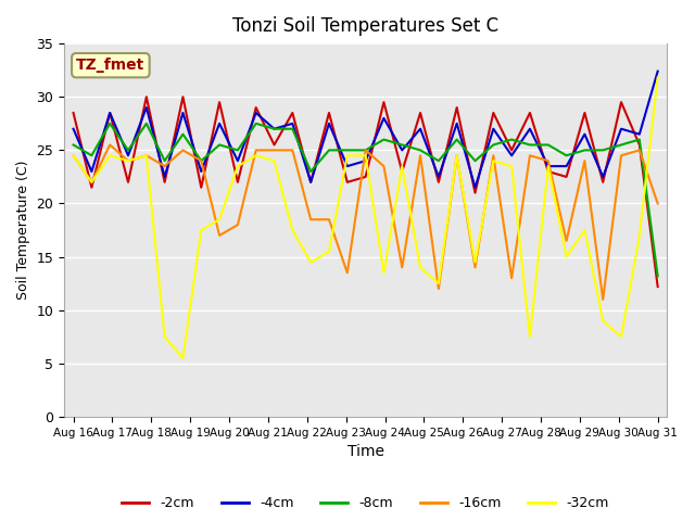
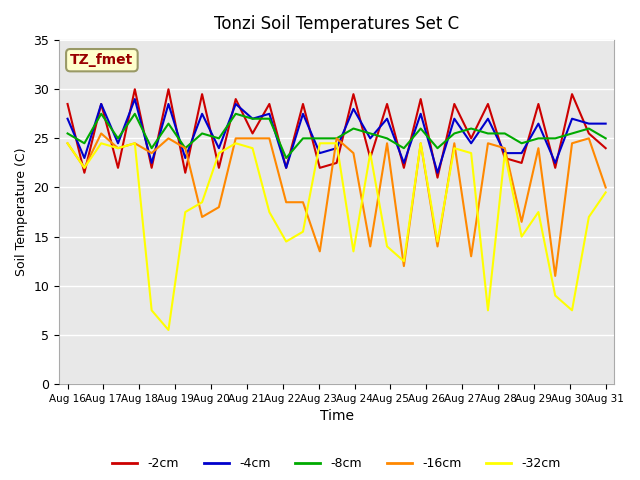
-2cm/Aug 31: 12.2 -> 24.0
-4cm/Aug 31: 32.4 -> 26.5
-8cm/Aug 31: 13.2 -> 25.0
-32cm/Aug 31: 31.8 -> 19.5
